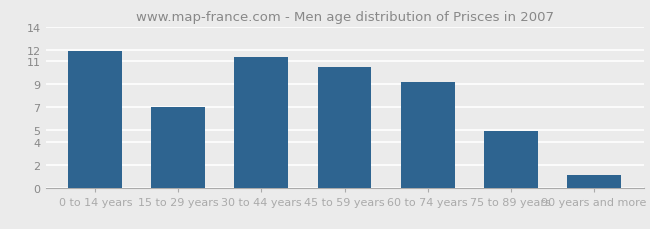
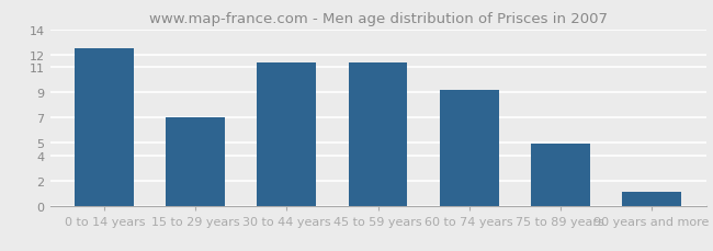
0 to 14 years: 11.9 -> 12.5
45 to 59 years: 10.5 -> 11.4
